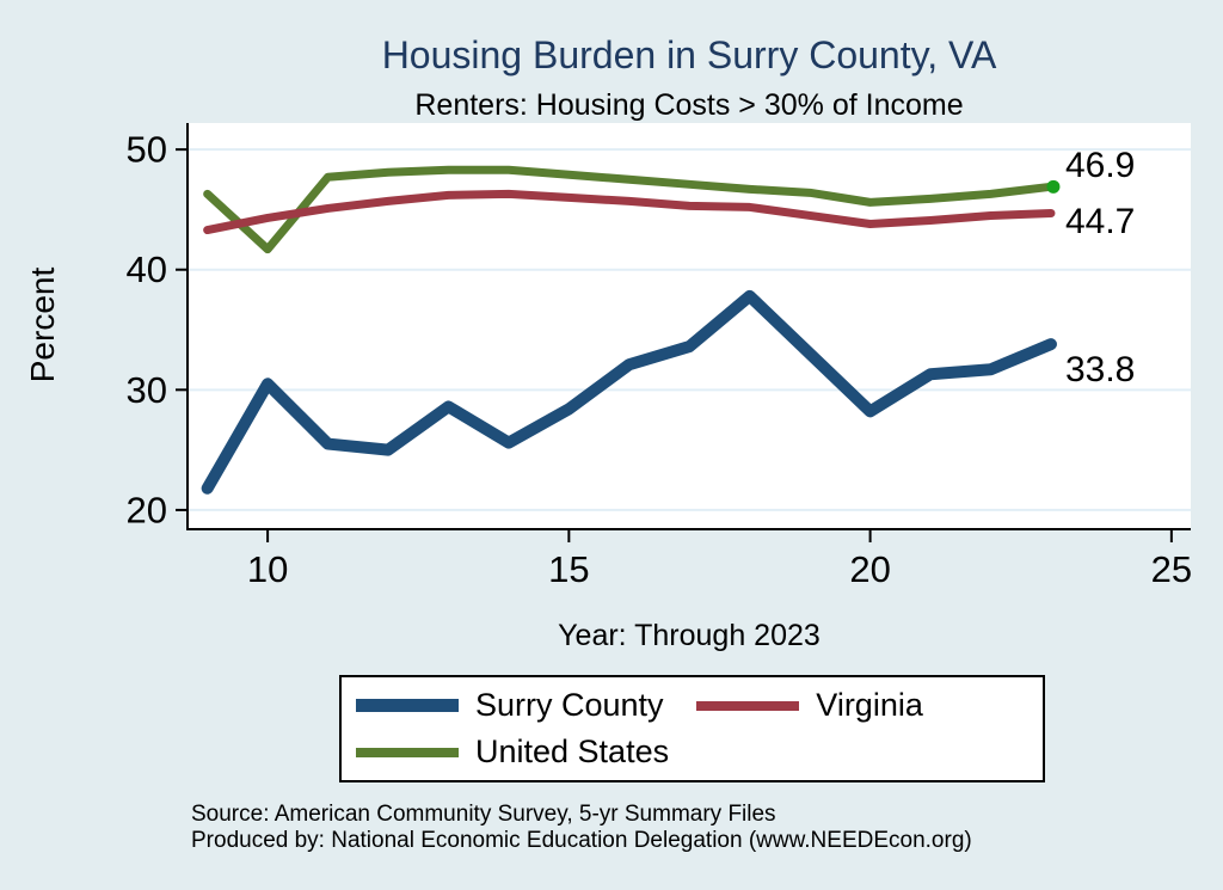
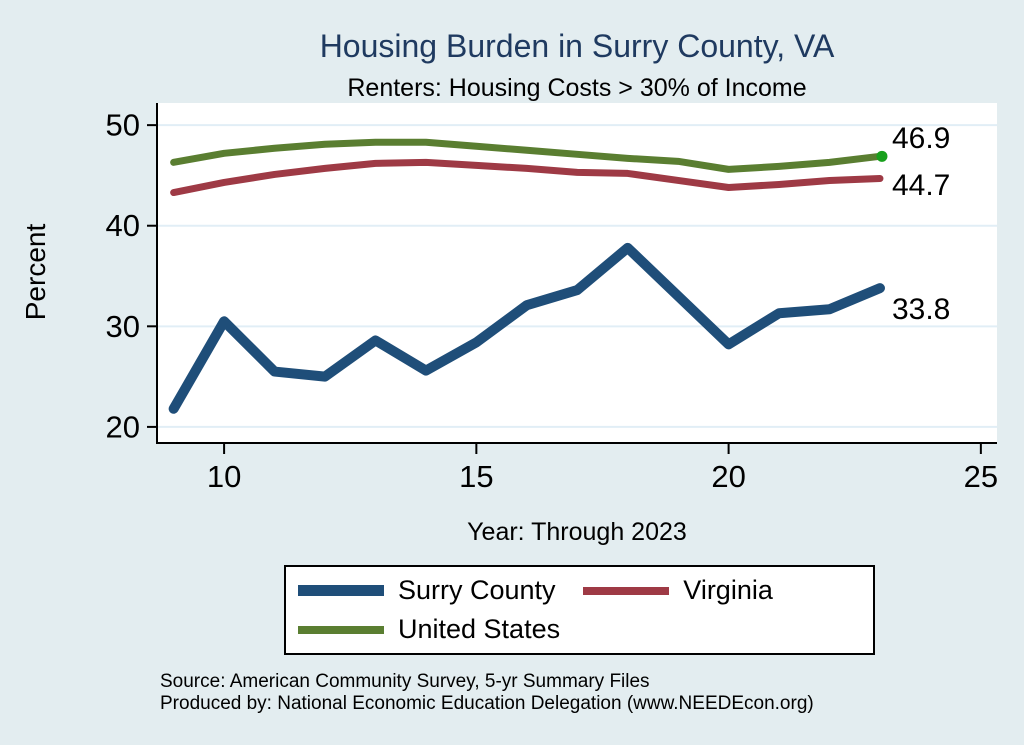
United States/10: 41.7 -> 47.2
